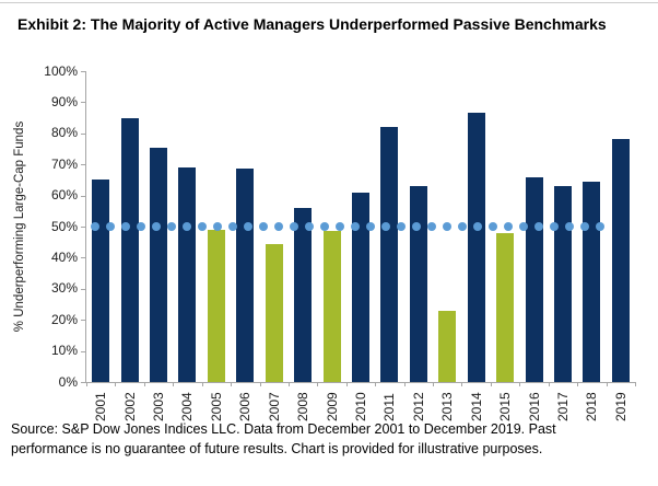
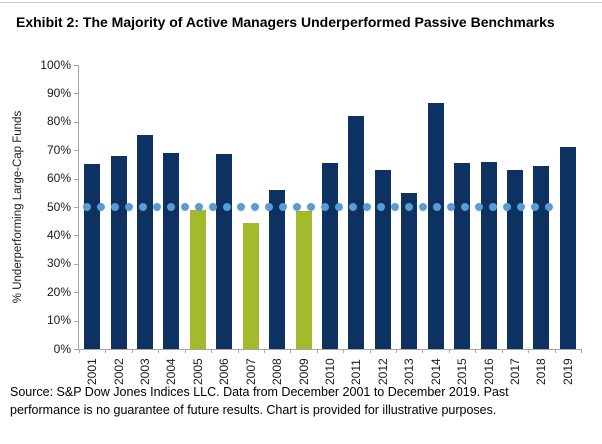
2002: 85% -> 68%
2010: 61% -> 66%
2013: 23% -> 55%
2015: 48% -> 66%
2019: 78% -> 71%
